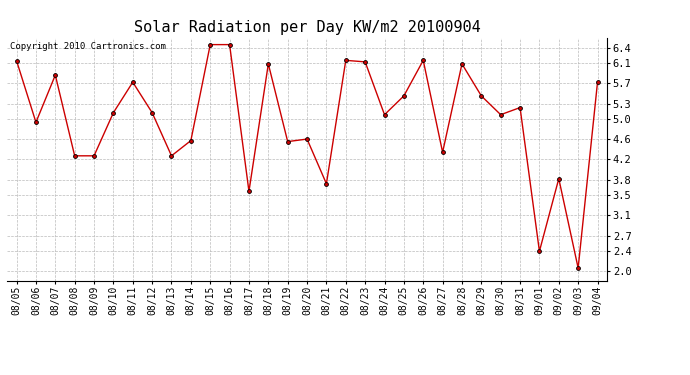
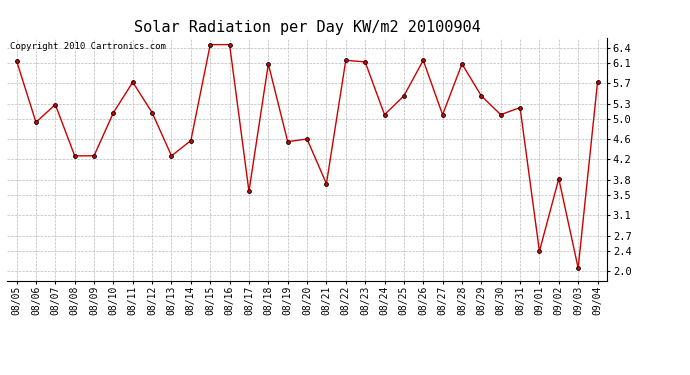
08/07: 5.86 -> 5.28
08/27: 4.34 -> 5.08
